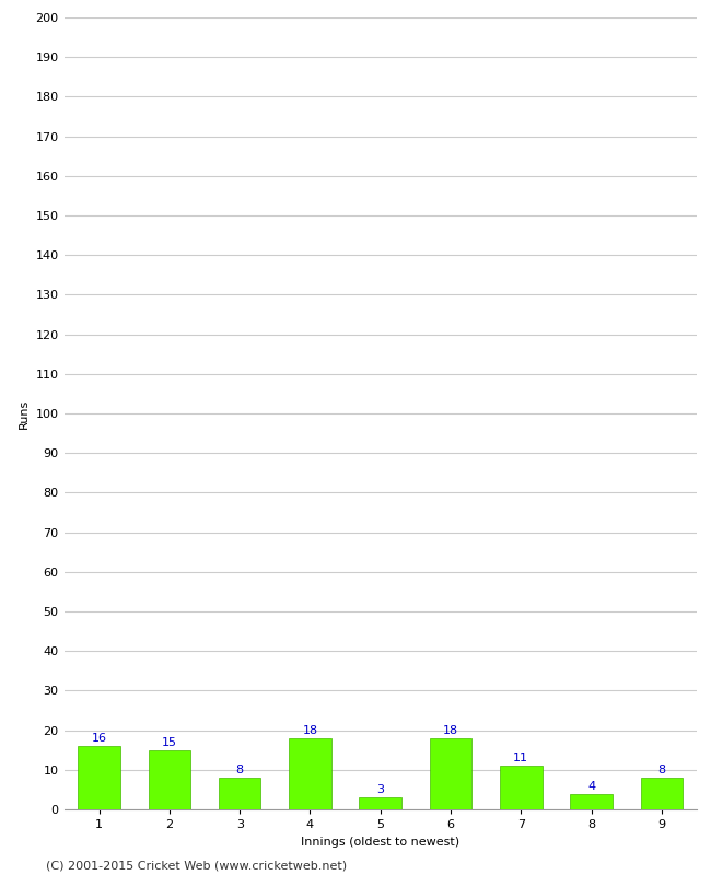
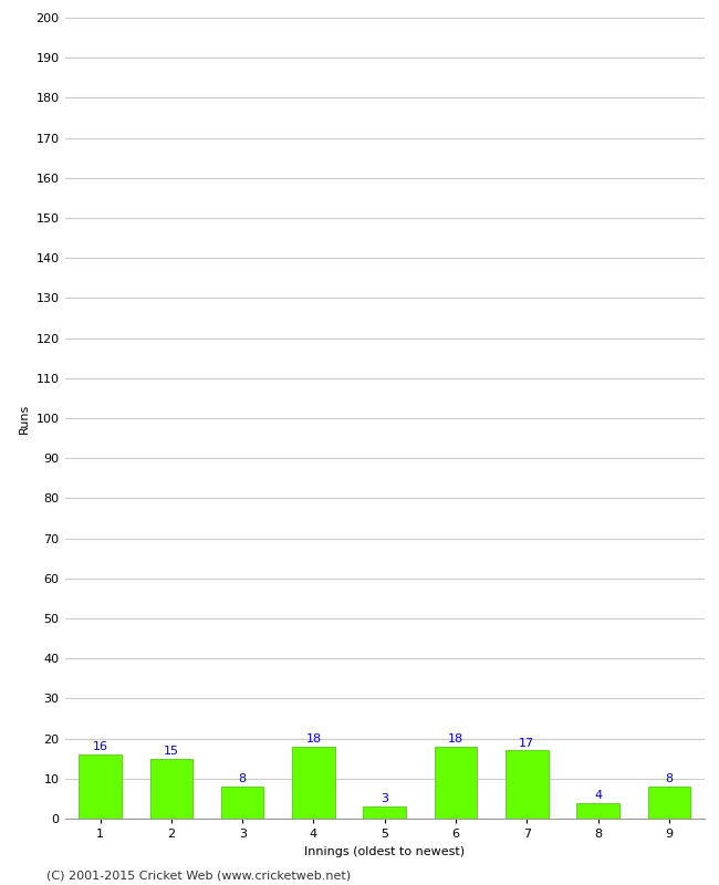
7: 11 -> 17
